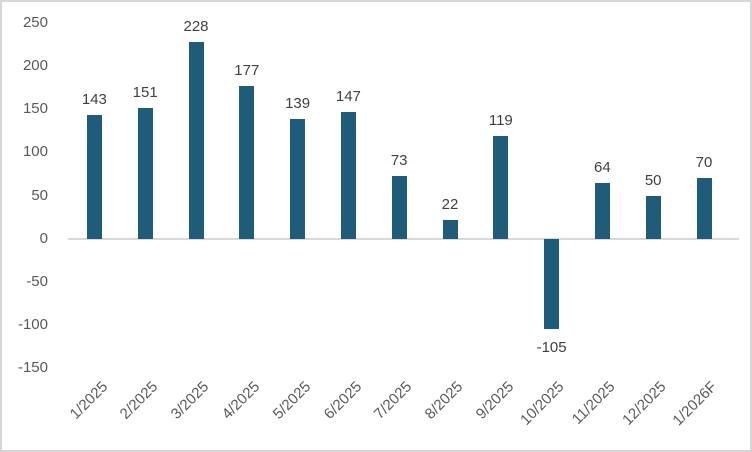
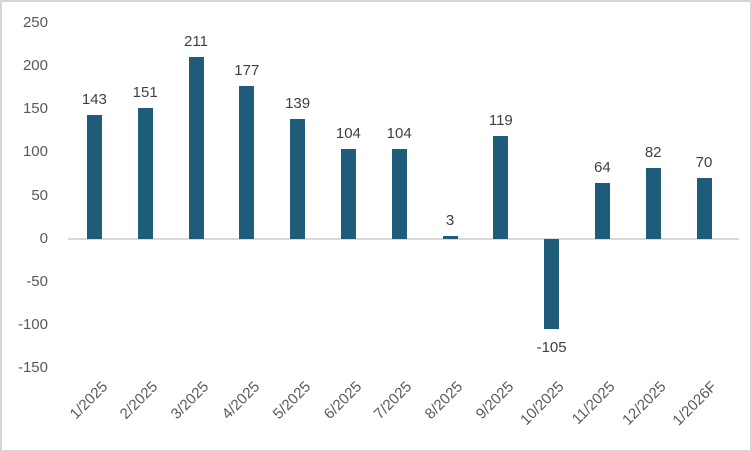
3/2025: 228 -> 211
6/2025: 147 -> 104
7/2025: 73 -> 104
8/2025: 22 -> 3
12/2025: 50 -> 82
